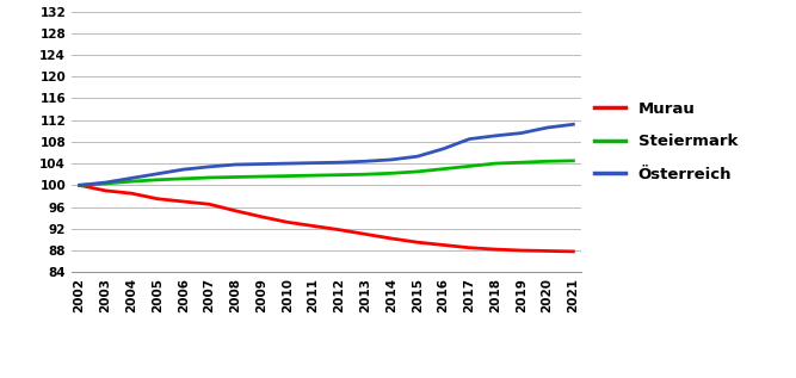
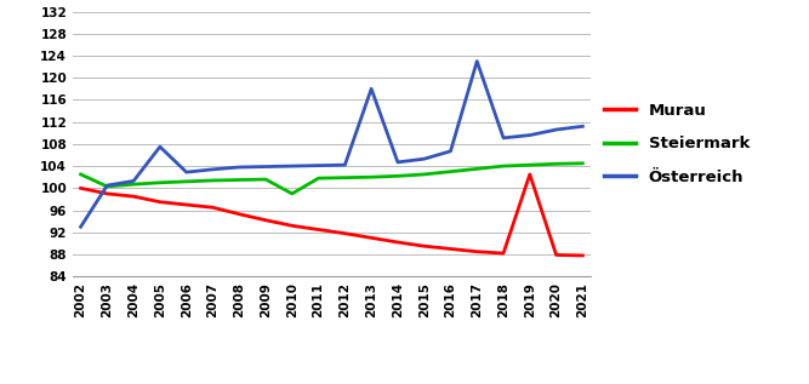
Steiermark/2002: 100.0 -> 102.5
Österreich/2002: 100.0 -> 93.0
Österreich/2005: 102.1 -> 107.5
Steiermark/2010: 101.7 -> 99.0
Österreich/2013: 104.4 -> 118.0
Österreich/2017: 108.5 -> 123.0
Murau/2019: 88.0 -> 102.5
